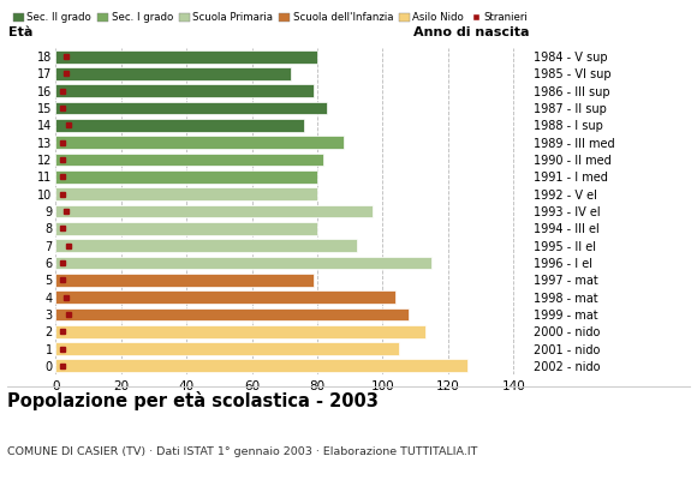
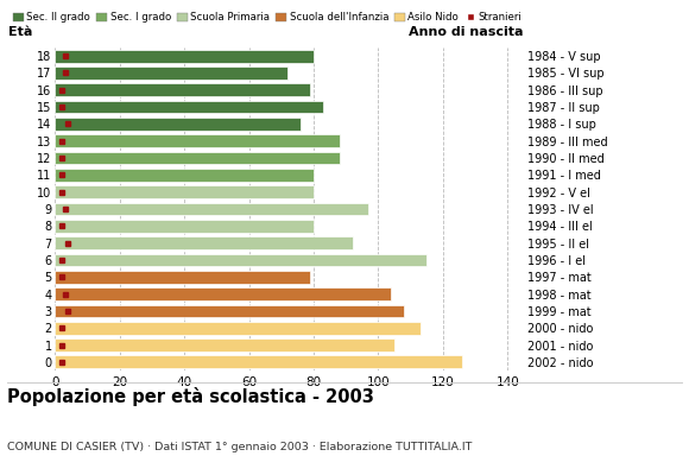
12: 82 -> 88
